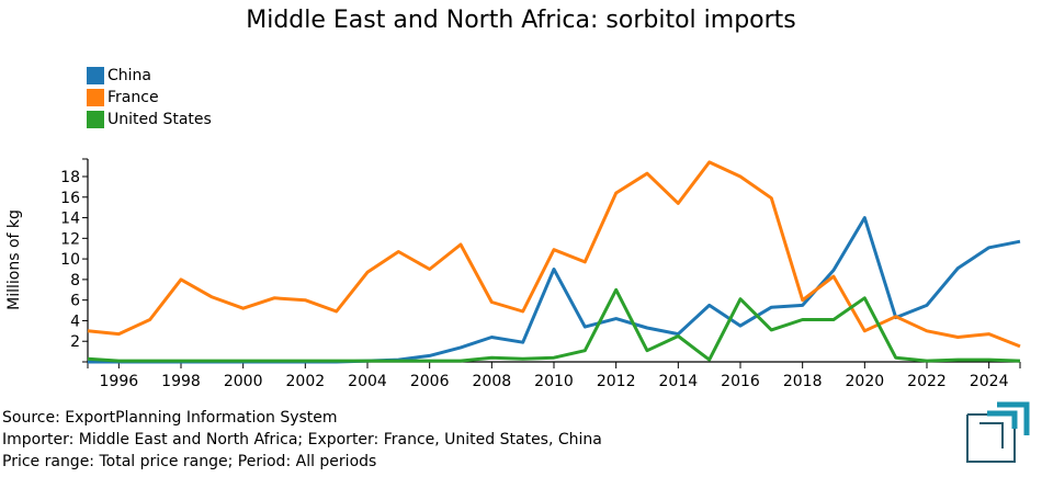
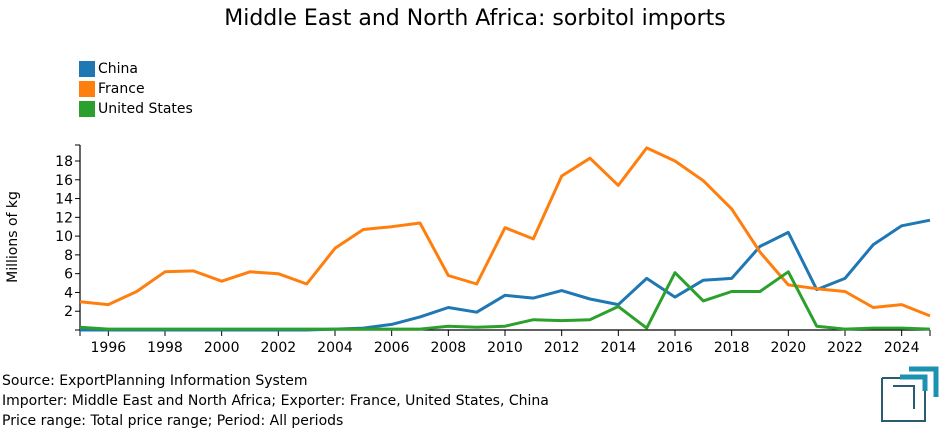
France/1998: 8 -> 6
France/2006: 9 -> 11
China/2010: 9 -> 4
United States/2012: 7 -> 1
France/2018: 6 -> 13
China/2020: 14 -> 10
France/2020: 3 -> 5
France/2022: 3 -> 4
